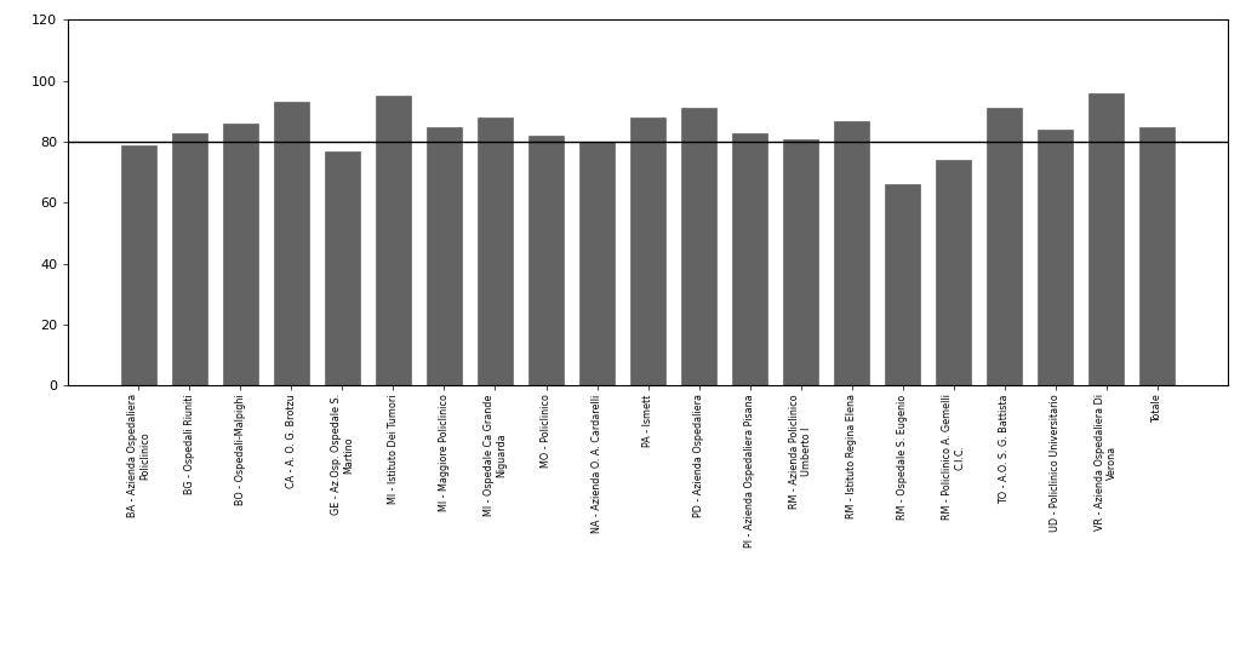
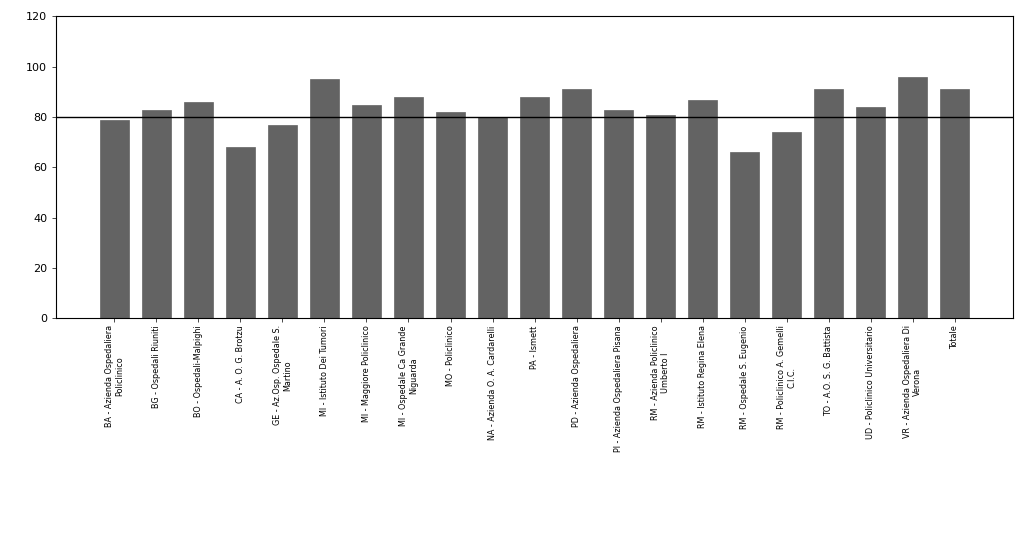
CA - A. O. G. Brotzu: 93 -> 68
Totale: 85 -> 91
